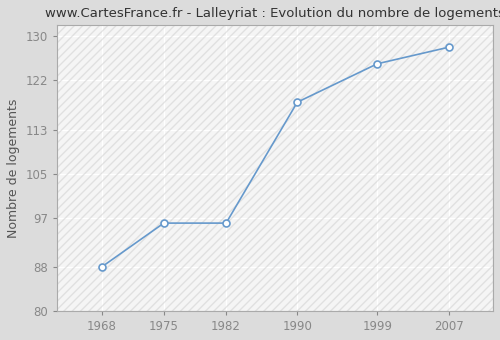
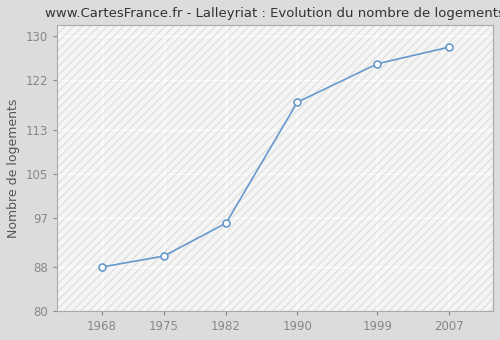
1975: 96 -> 90
